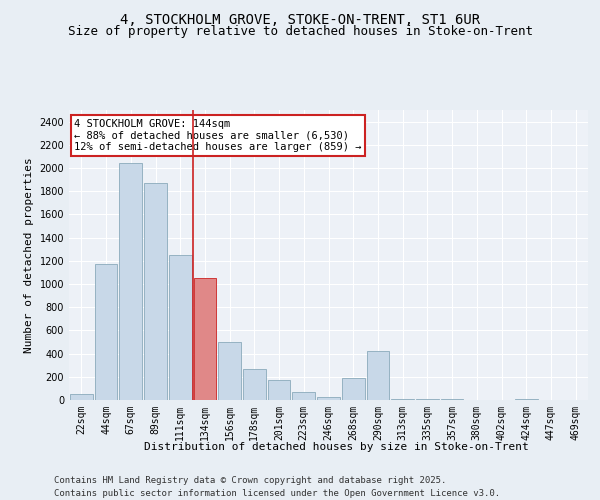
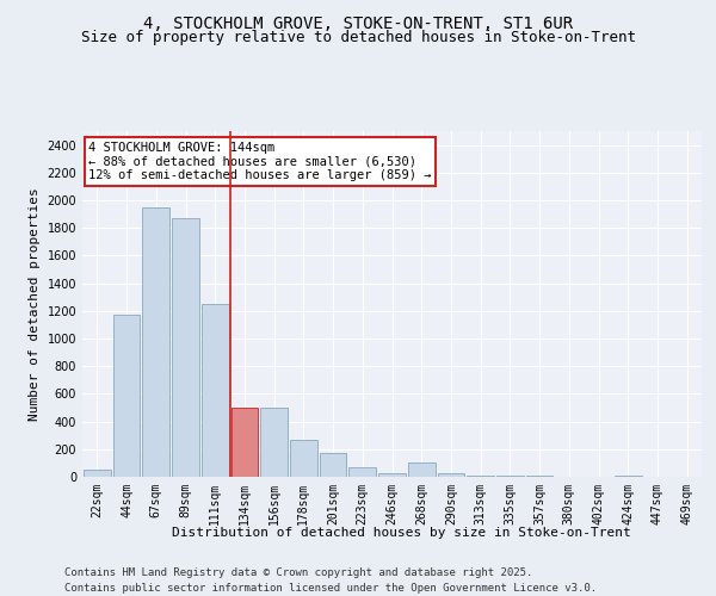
67sqm: 2040 -> 1950
134sqm: 1050 -> 500
268sqm: 190 -> 100
290sqm: 420 -> 20
